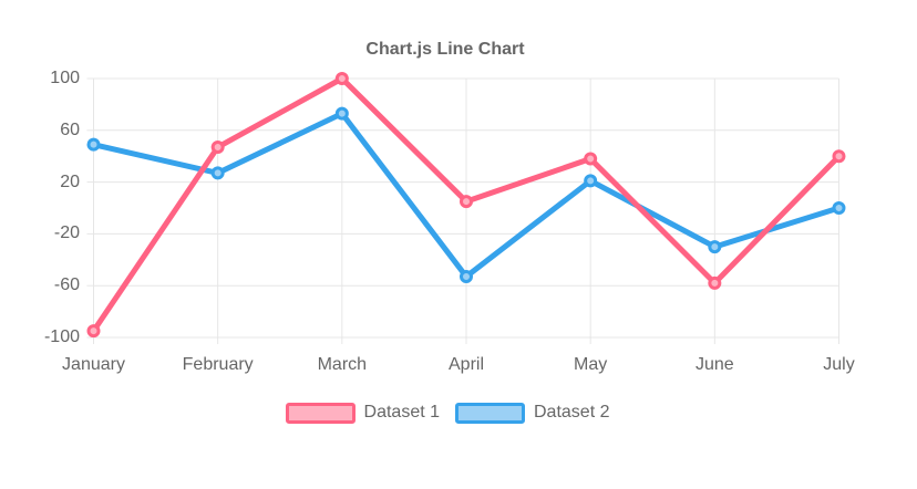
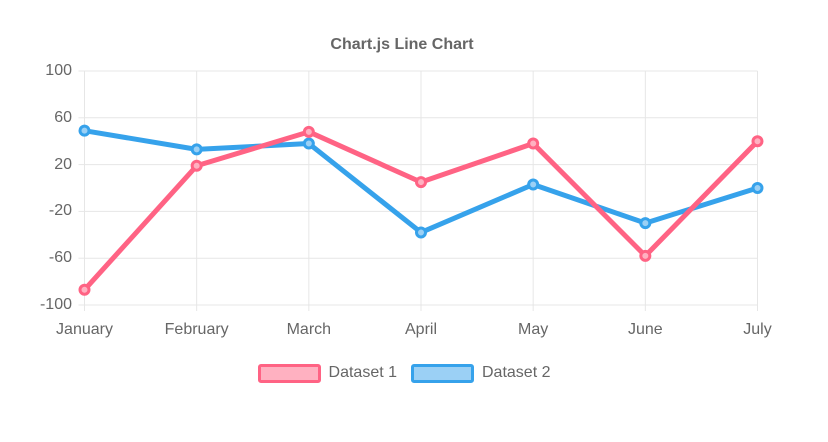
Dataset 1/January: -95 -> -87
Dataset 1/February: 47 -> 19
Dataset 2/February: 27 -> 33
Dataset 1/March: 100 -> 48
Dataset 2/March: 73 -> 38
Dataset 2/April: -53 -> -38
Dataset 2/May: 21 -> 3
